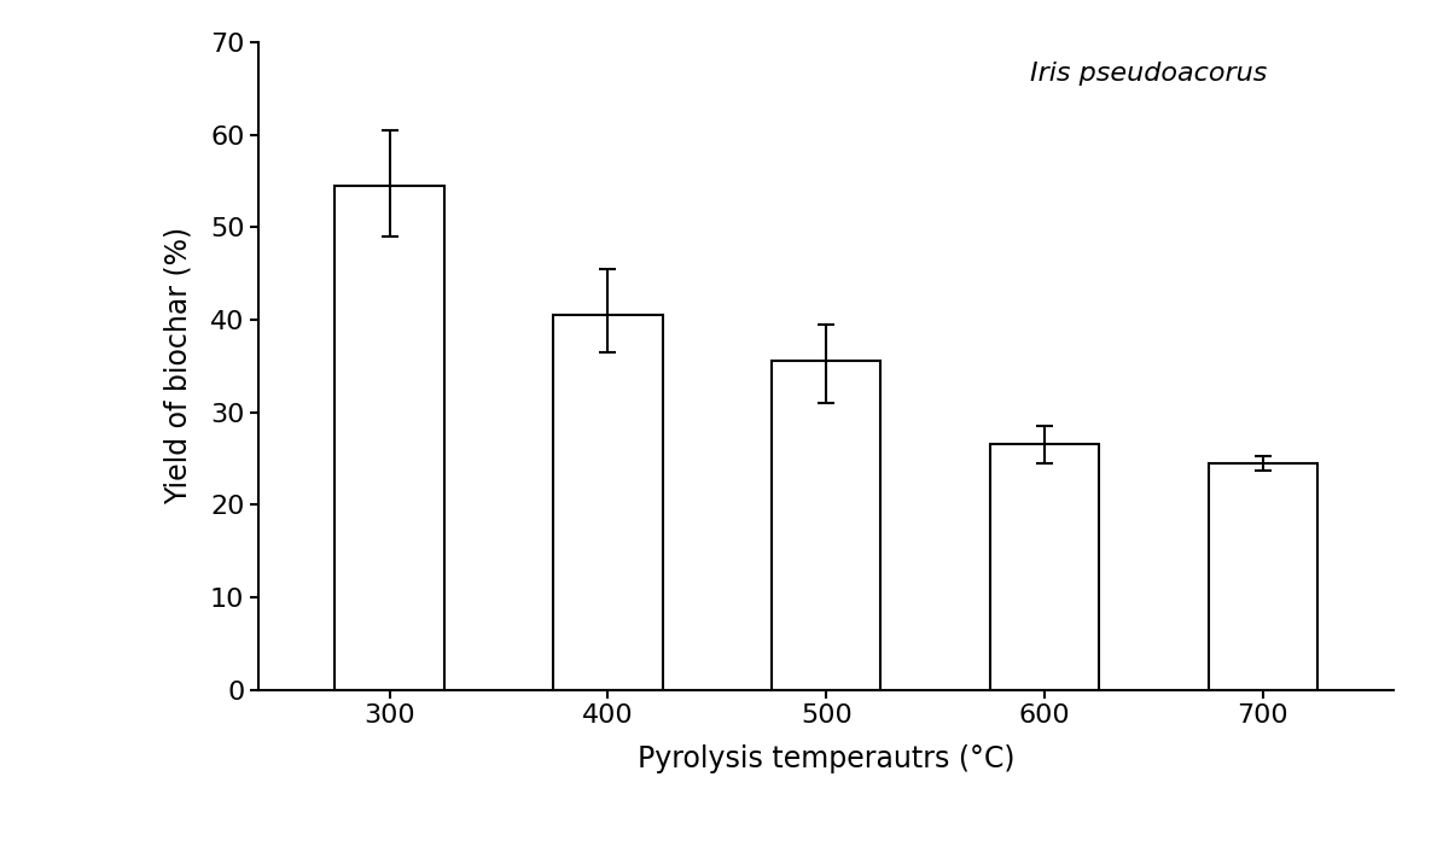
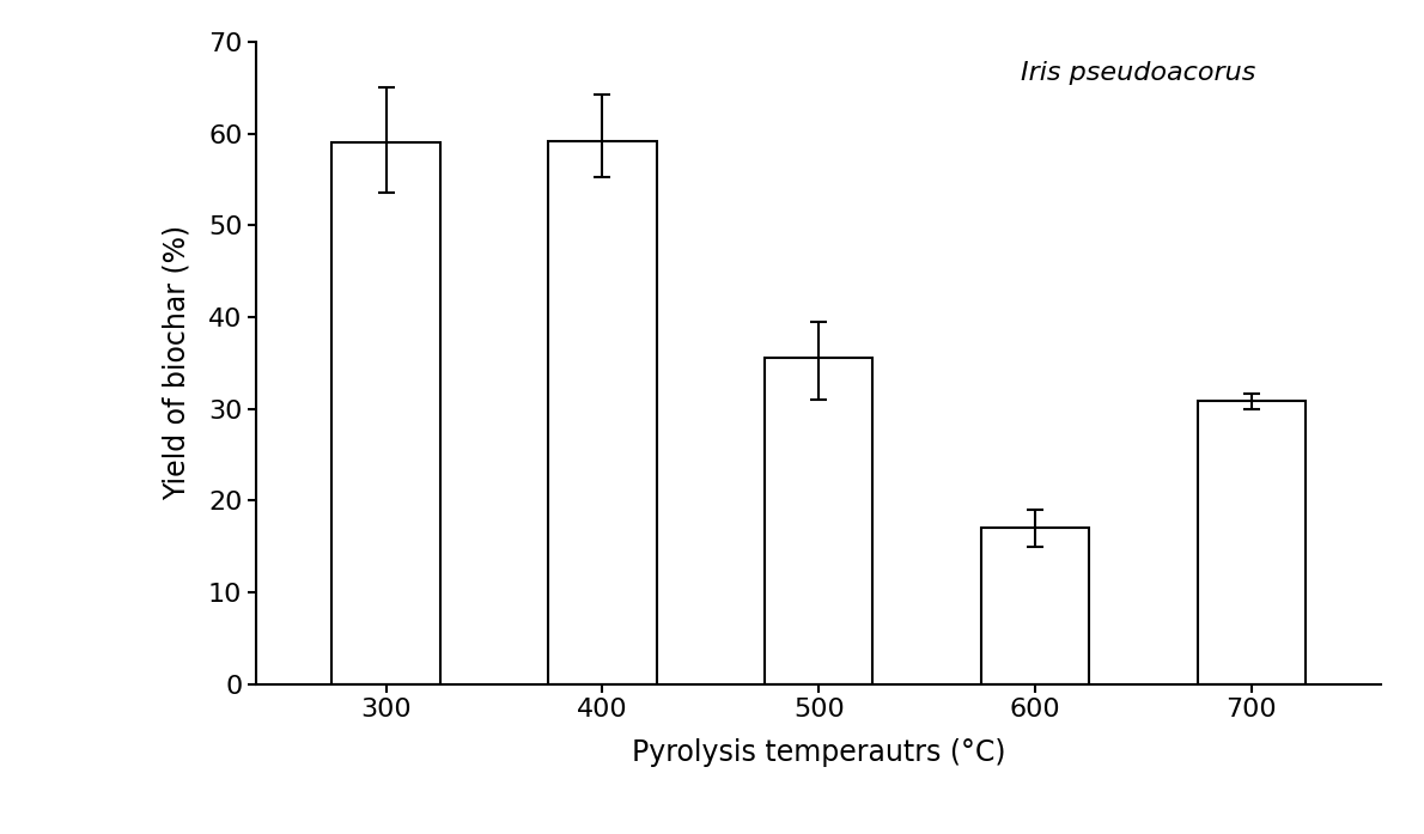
300: 54.5 -> 59.0
400: 40.5 -> 59.2
600: 26.5 -> 17.0
700: 24.5 -> 30.8
